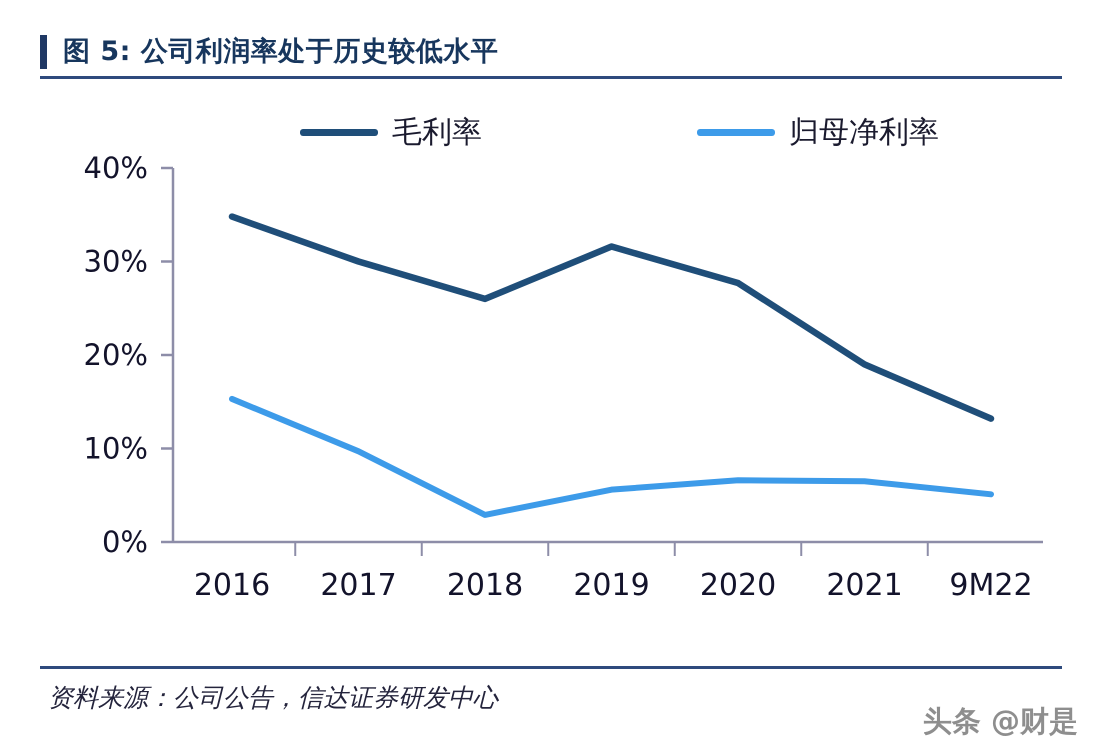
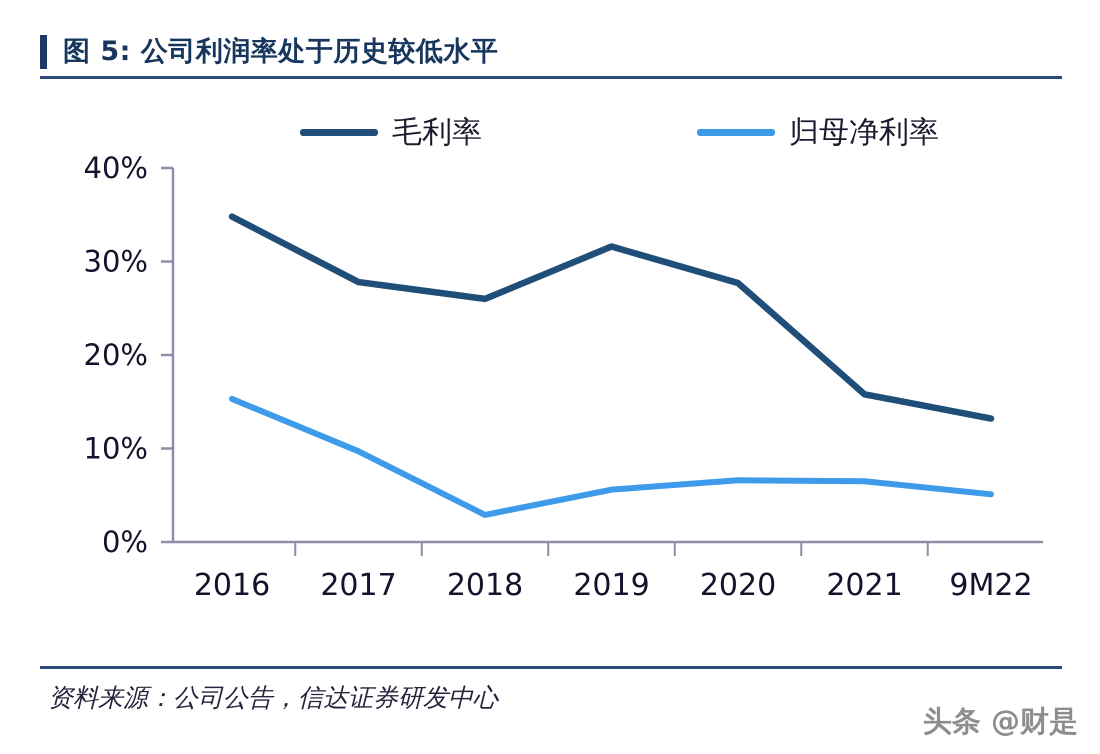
毛利率/2017: 30% -> 28%
毛利率/2021: 19% -> 16%
